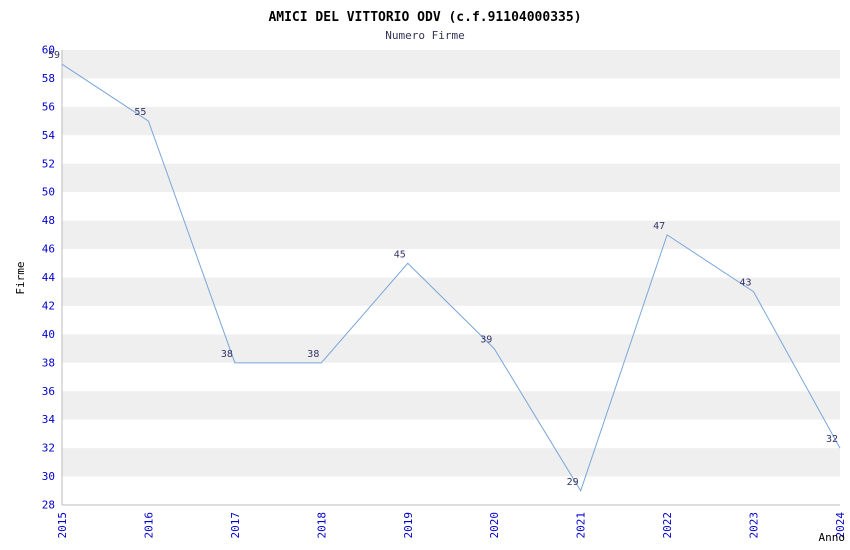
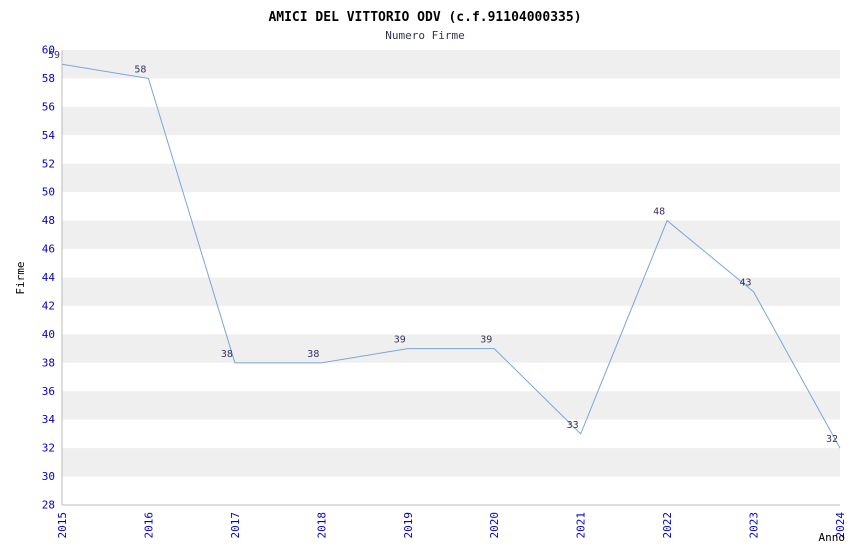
2016: 55 -> 58
2019: 45 -> 39
2021: 29 -> 33
2022: 47 -> 48
